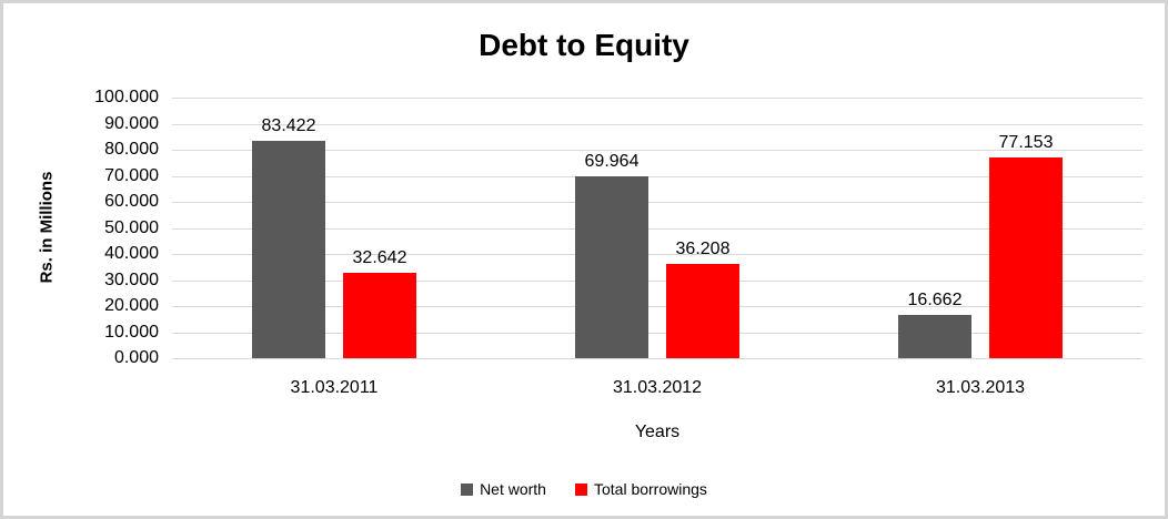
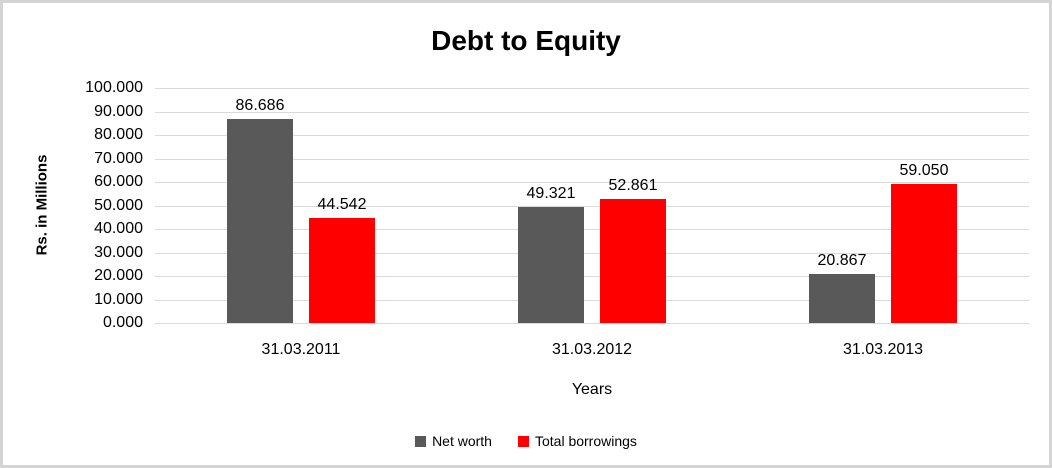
Net worth/31.03.2011: 83.422 -> 86.686
Total borrowings/31.03.2011: 32.642 -> 44.542
Net worth/31.03.2012: 69.964 -> 49.321
Total borrowings/31.03.2012: 36.208 -> 52.861
Net worth/31.03.2013: 16.662 -> 20.867
Total borrowings/31.03.2013: 77.153 -> 59.050
